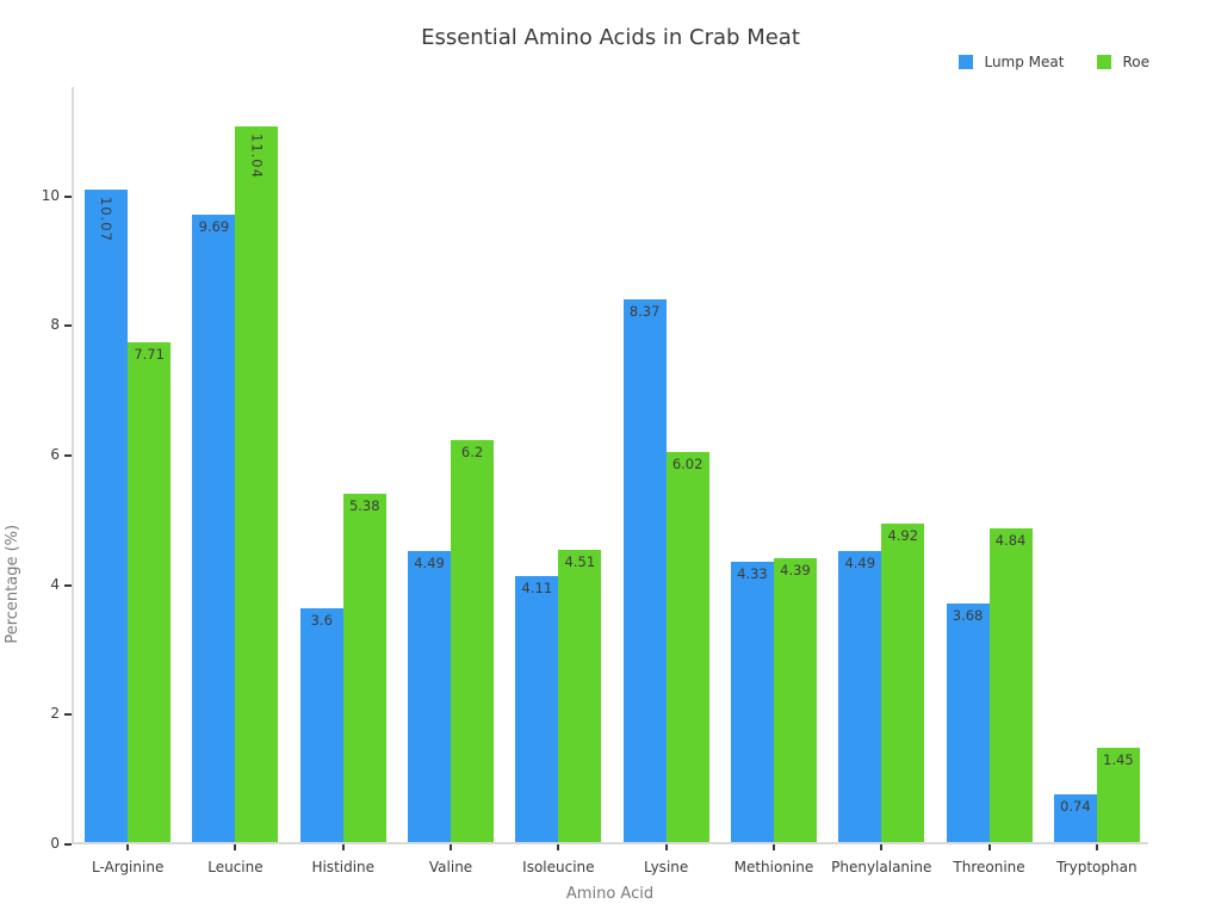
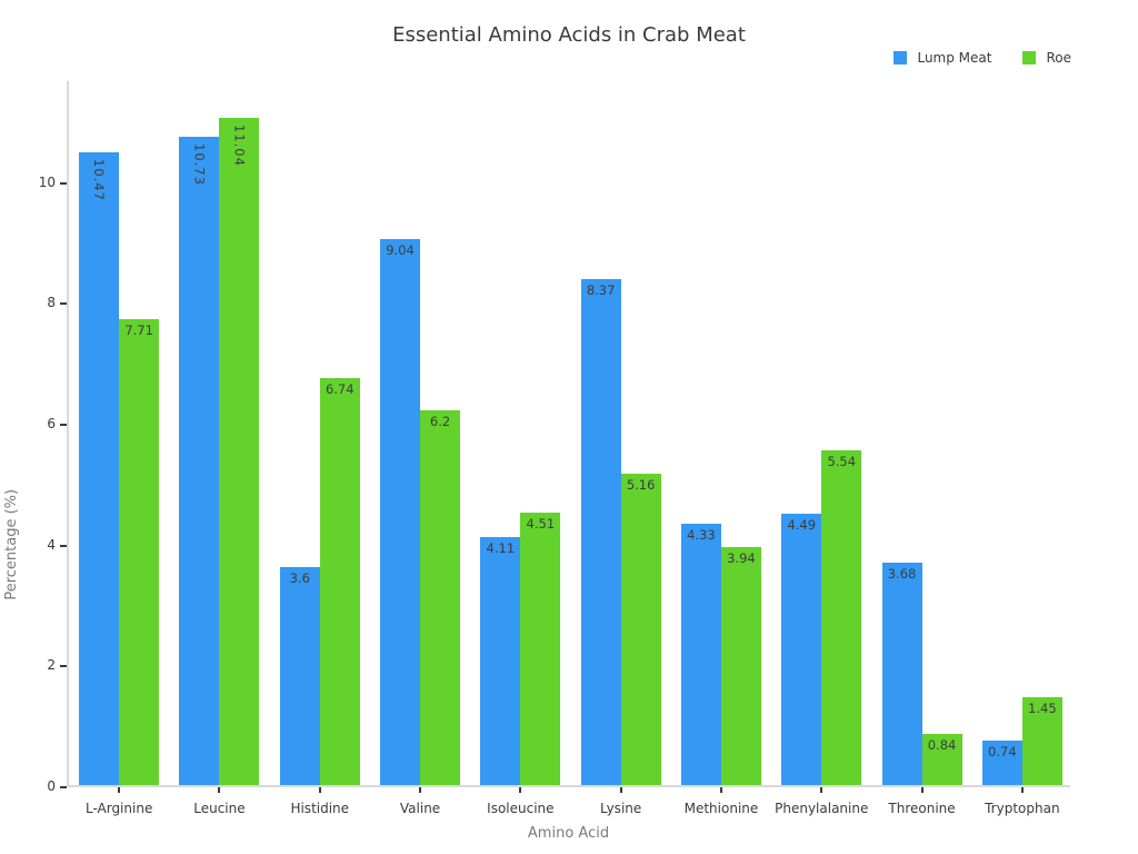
Lump Meat/L-Arginine: 10.07 -> 10.47
Lump Meat/Leucine: 9.69 -> 10.73
Roe/Histidine: 5.38 -> 6.74
Lump Meat/Valine: 4.49 -> 9.04
Roe/Lysine: 6.02 -> 5.16
Roe/Methionine: 4.39 -> 3.94
Roe/Phenylalanine: 4.92 -> 5.54
Roe/Threonine: 4.84 -> 0.84
